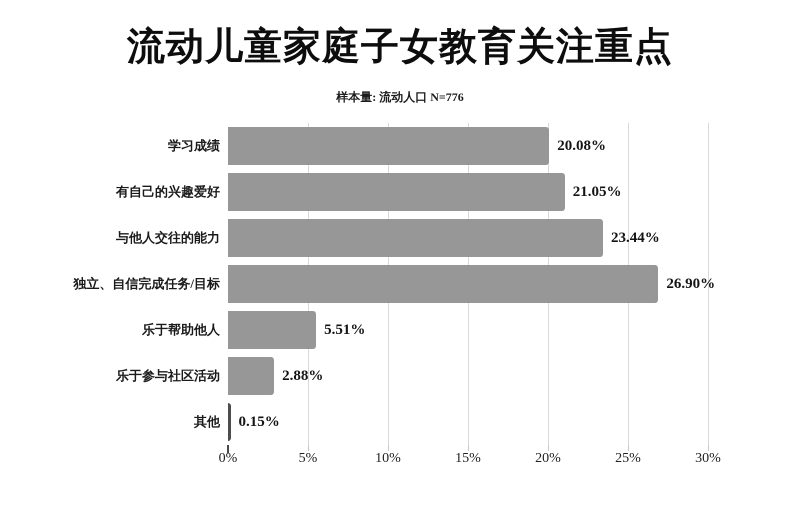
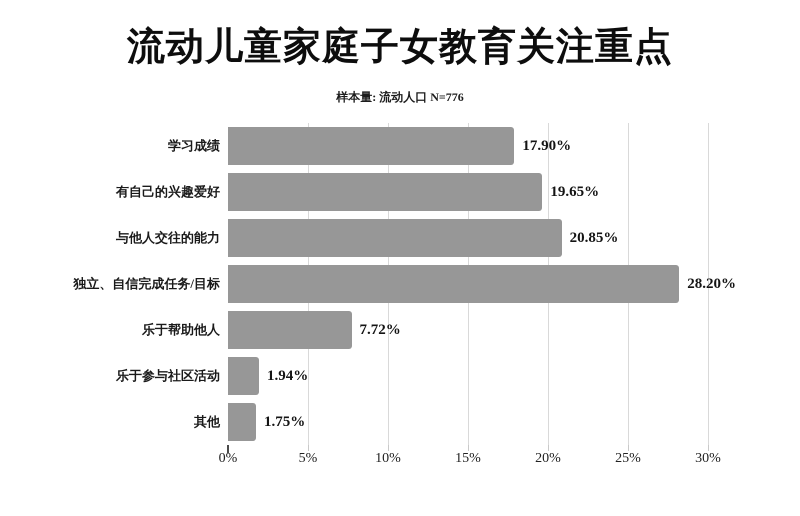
学习成绩: 20.08% -> 17.90%
有自己的兴趣爱好: 21.05% -> 19.65%
与他人交往的能力: 23.44% -> 20.85%
独立、自信完成任务/目标: 26.90% -> 28.20%
乐于帮助他人: 5.51% -> 7.72%
乐于参与社区活动: 2.88% -> 1.94%
其他: 0.15% -> 1.75%
